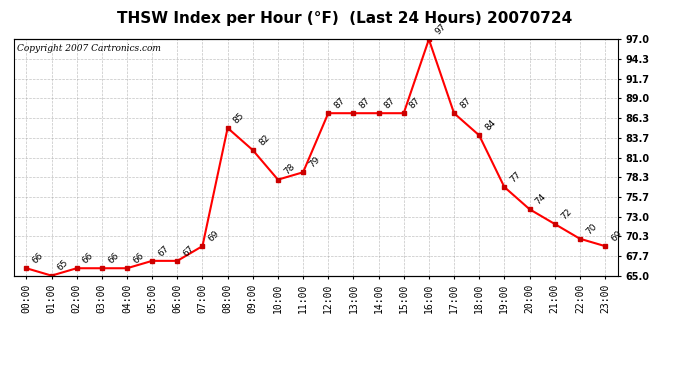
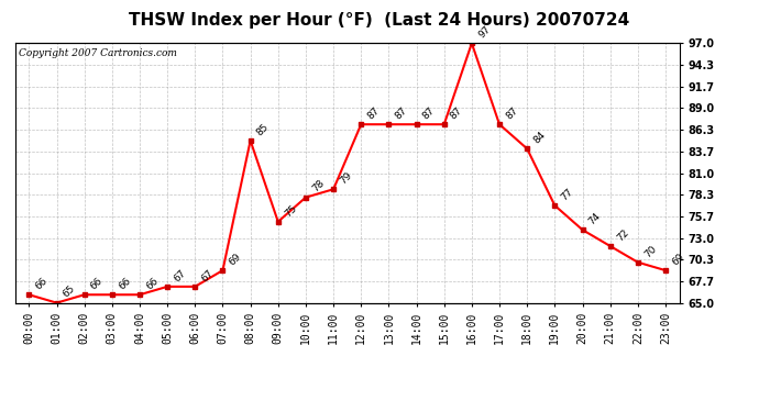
09:00: 82 -> 75
